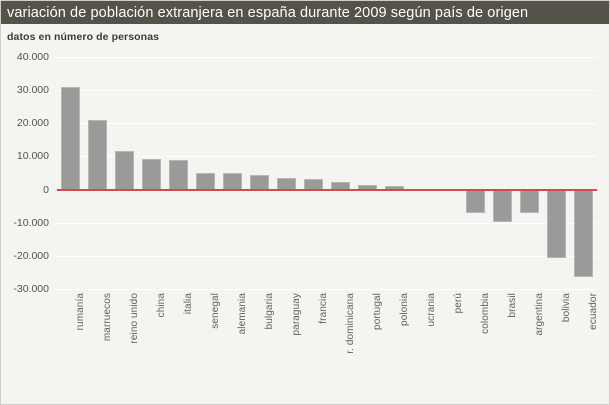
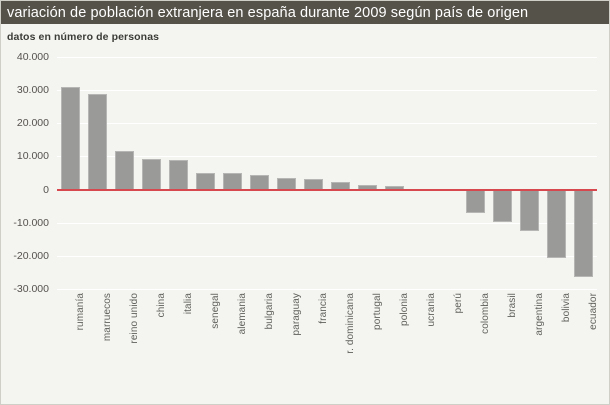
marruecos: 21000 -> 29000
argentina: -7000 -> -12000
